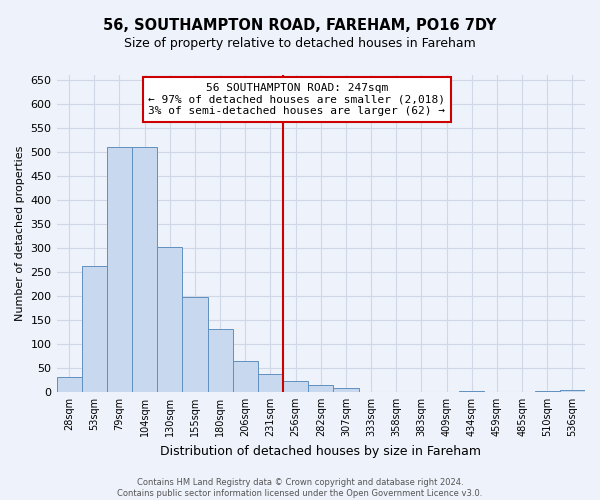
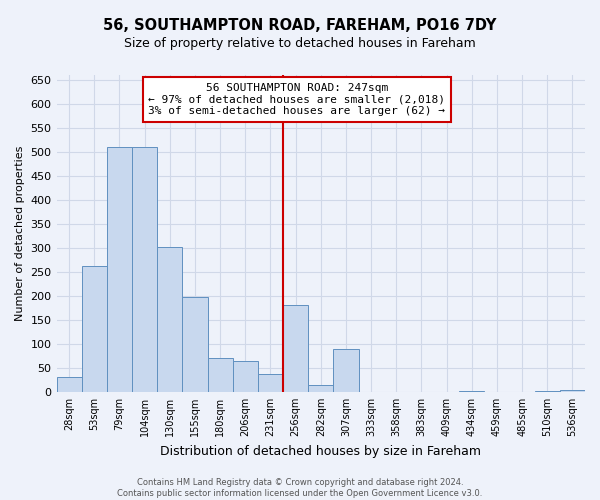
180sqm: 131 -> 70
256sqm: 22 -> 180
307sqm: 8 -> 90
